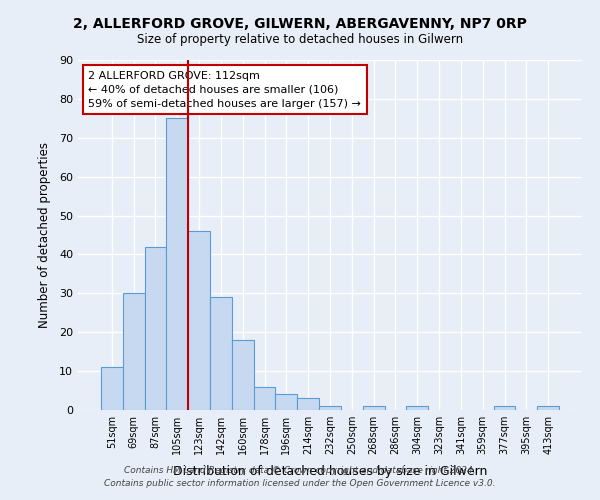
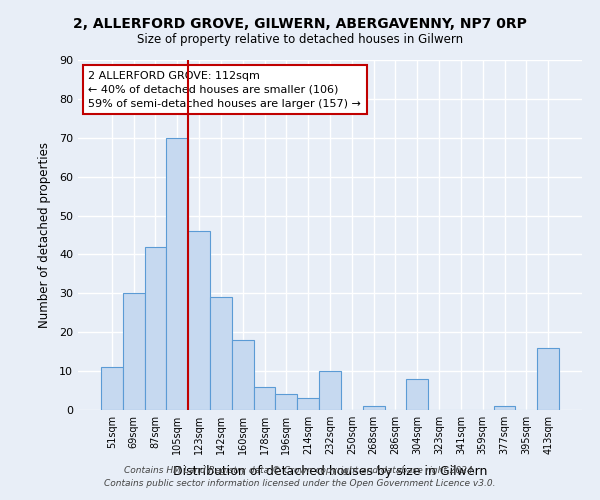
105sqm: 75 -> 70
232sqm: 1 -> 10
304sqm: 1 -> 8
413sqm: 1 -> 16
